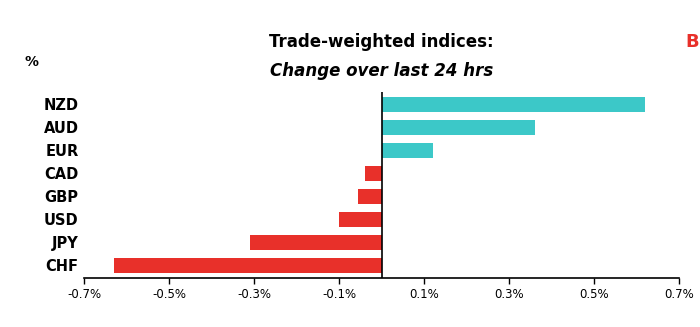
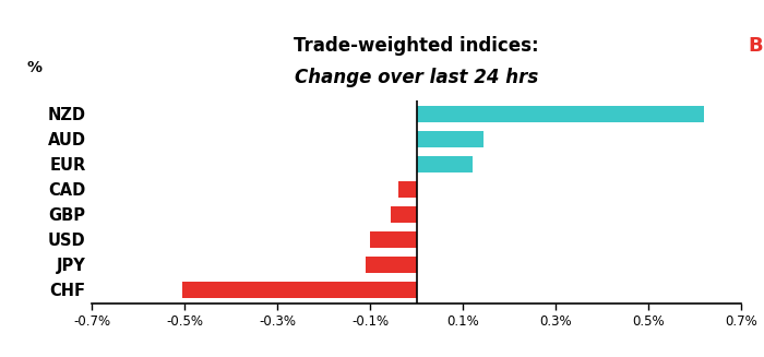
AUD: 0.360% -> 0.145%
JPY: -0.310% -> -0.110%
CHF: -0.630% -> -0.505%
